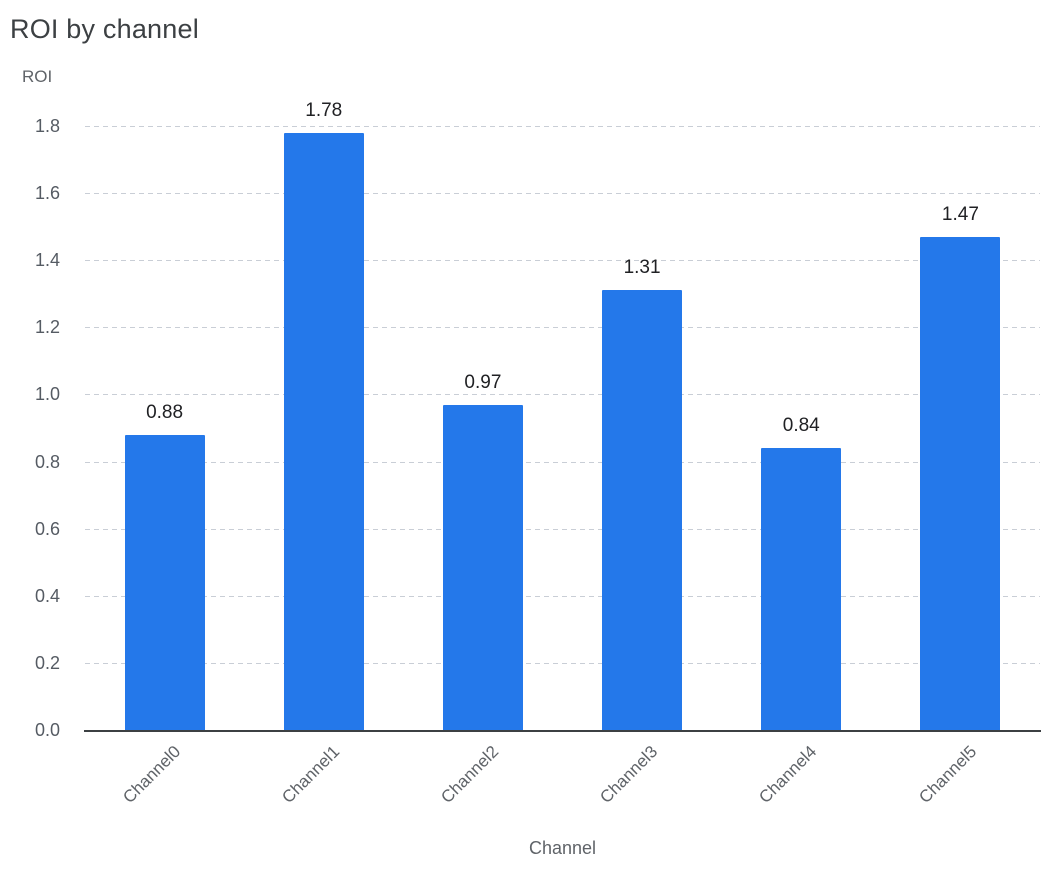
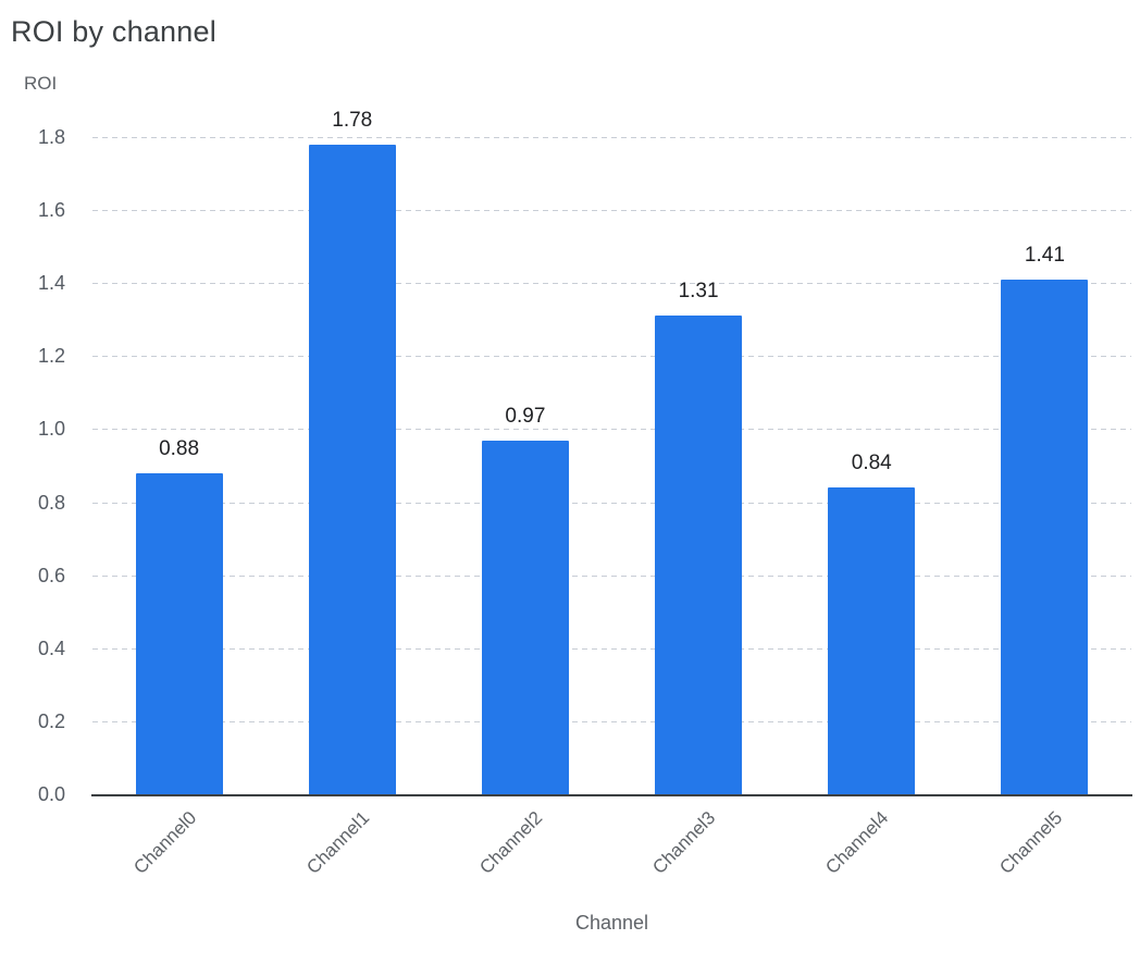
Channel5: 1.47 -> 1.41
